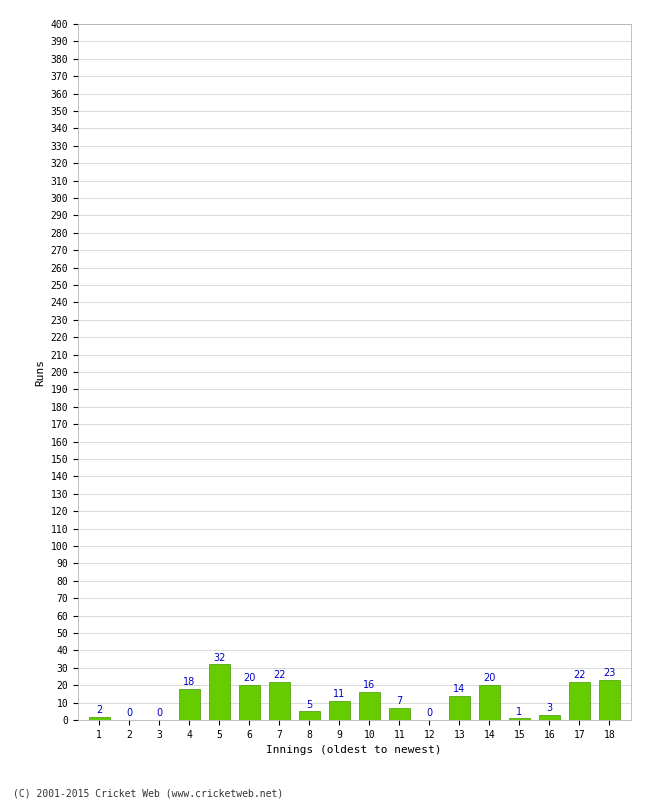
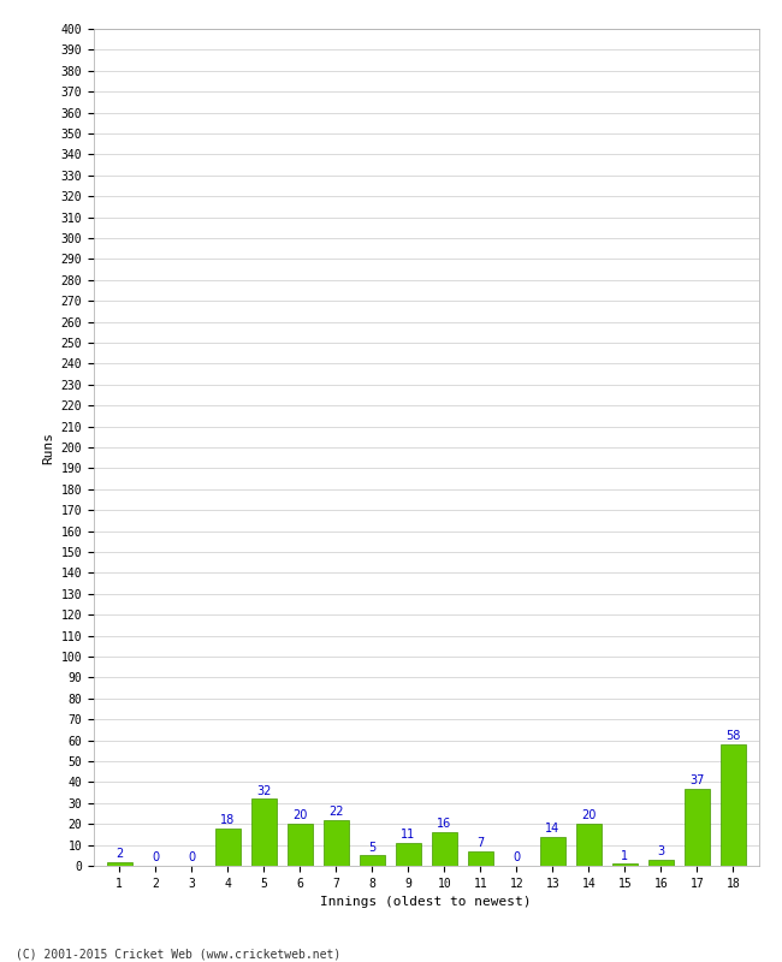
17: 22 -> 37
18: 23 -> 58
